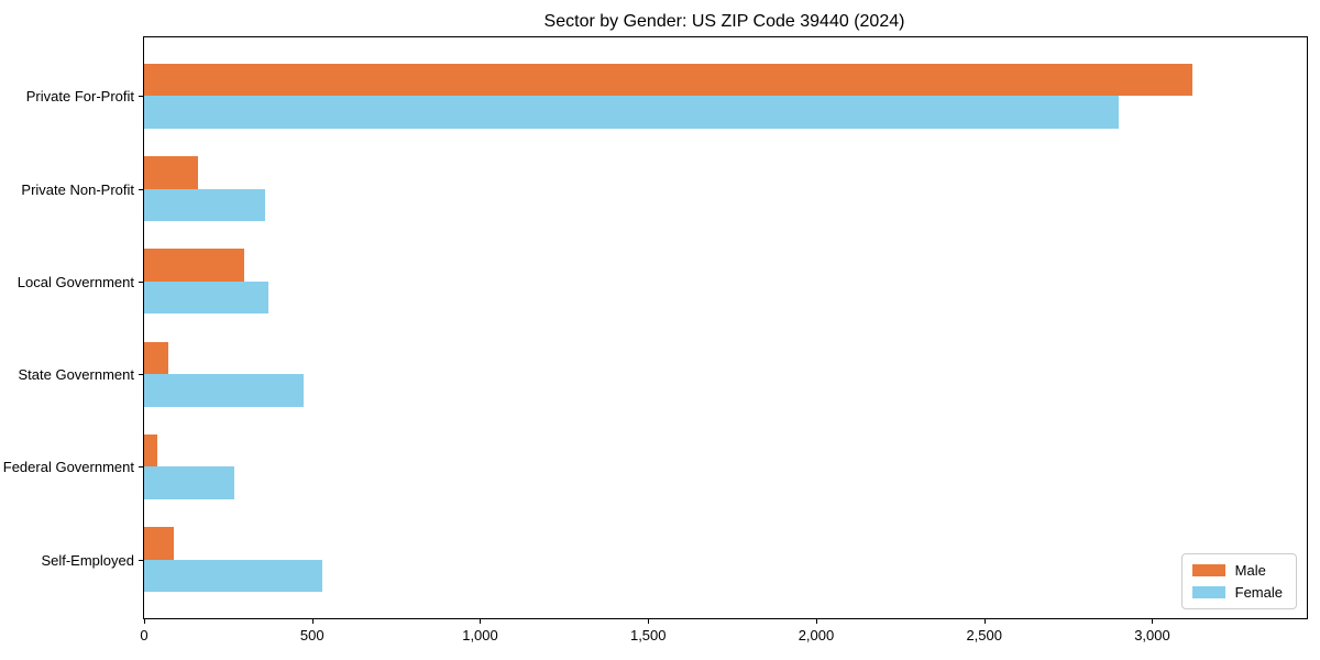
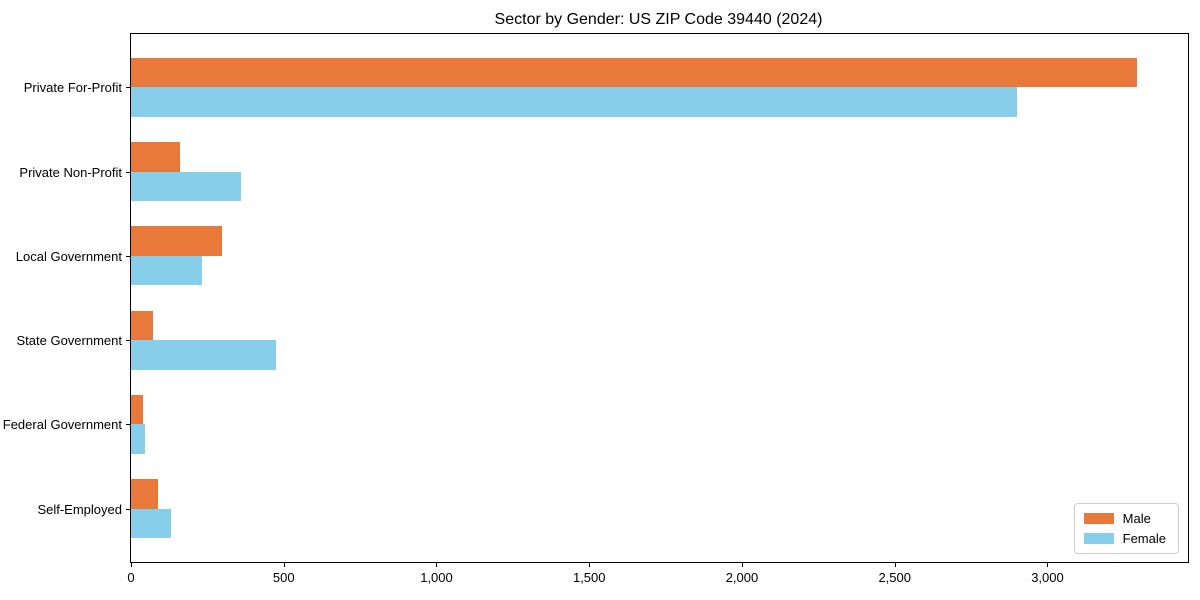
Male/Private For-Profit: 3120 -> 3290
Female/Local Government: 370 -> 230
Female/Federal Government: 270 -> 50
Female/Self-Employed: 530 -> 130
